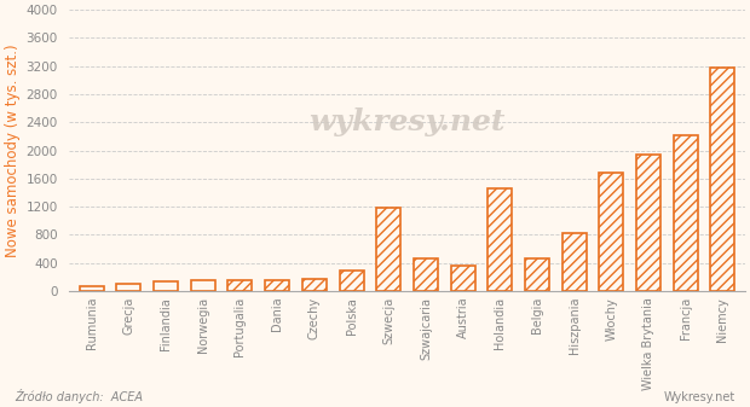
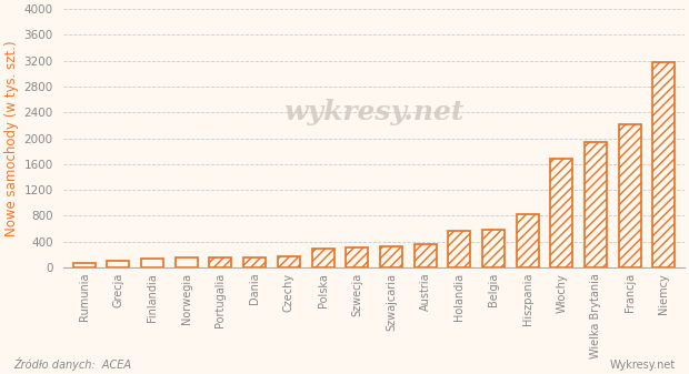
Szwecja: 1180 -> 310
Szwajcaria: 460 -> 330
Holandia: 1460 -> 570
Belgia: 460 -> 590
